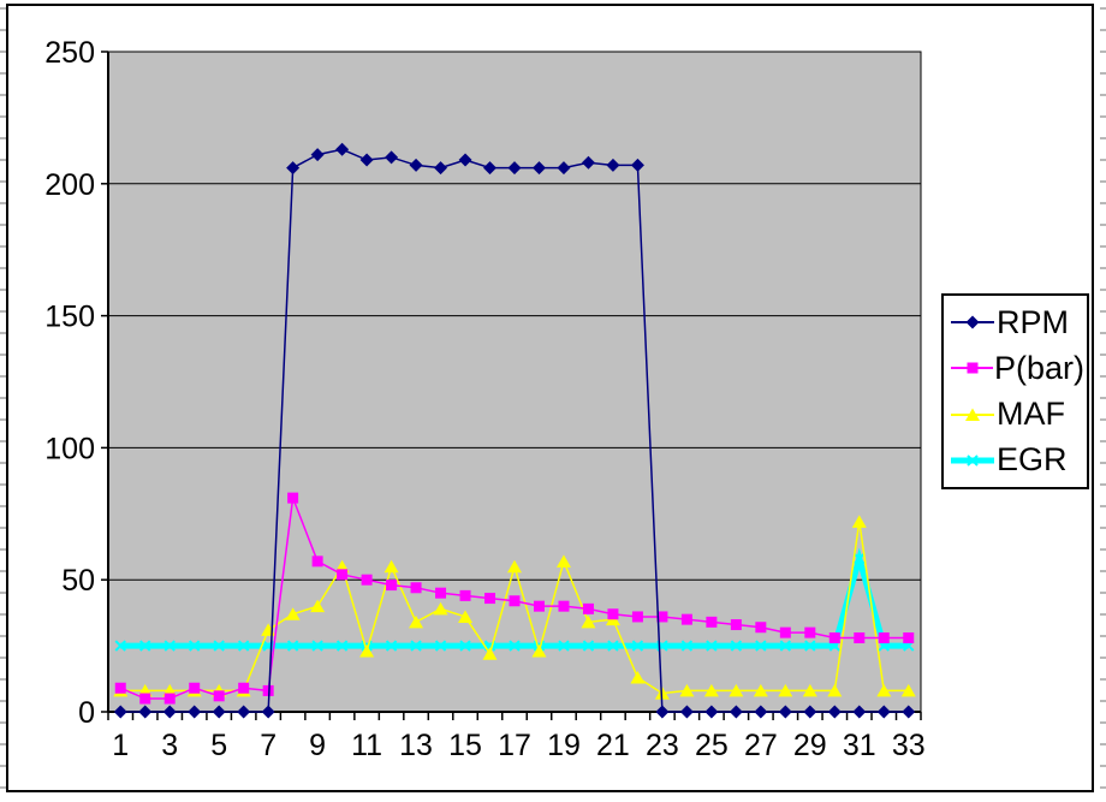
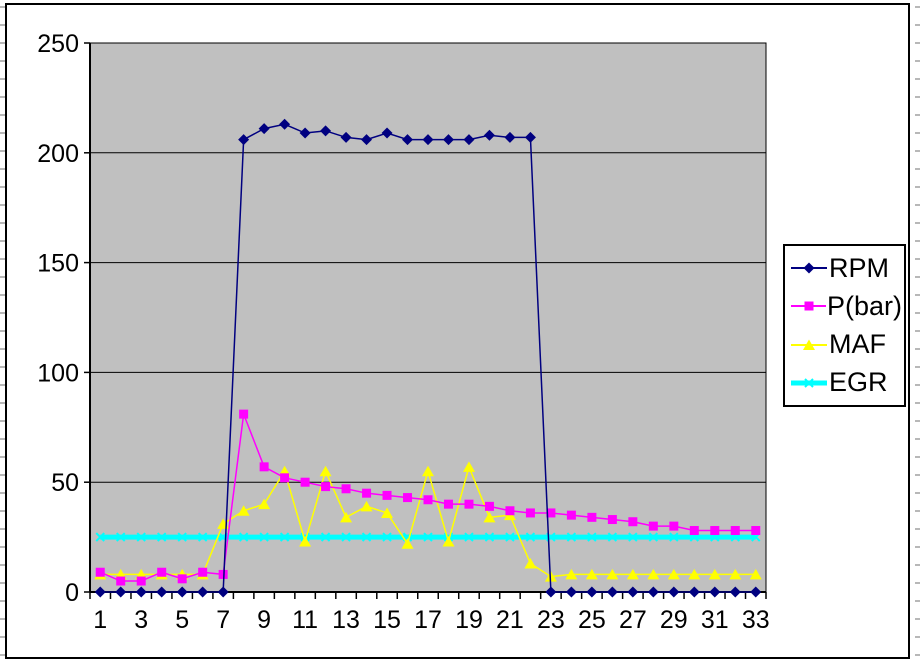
MAF/31: 72 -> 8
EGR/31: 58 -> 25
